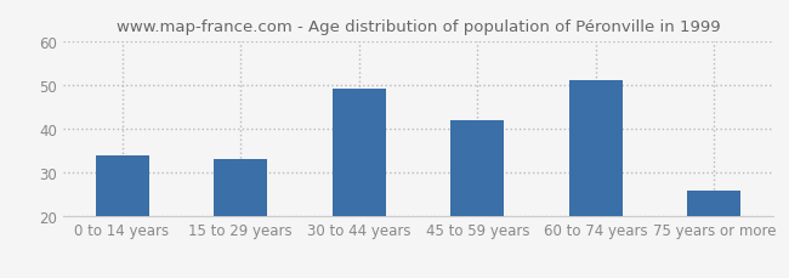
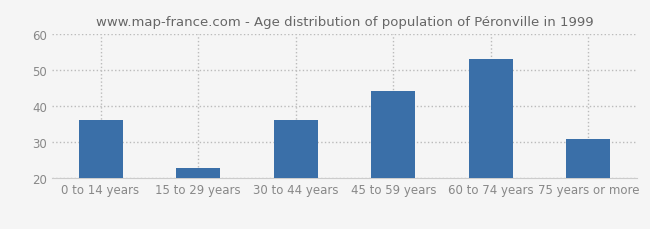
0 to 14 years: 34 -> 36
15 to 29 years: 33 -> 23
30 to 44 years: 49 -> 36
45 to 59 years: 42 -> 44
60 to 74 years: 51 -> 53
75 years or more: 26 -> 31
